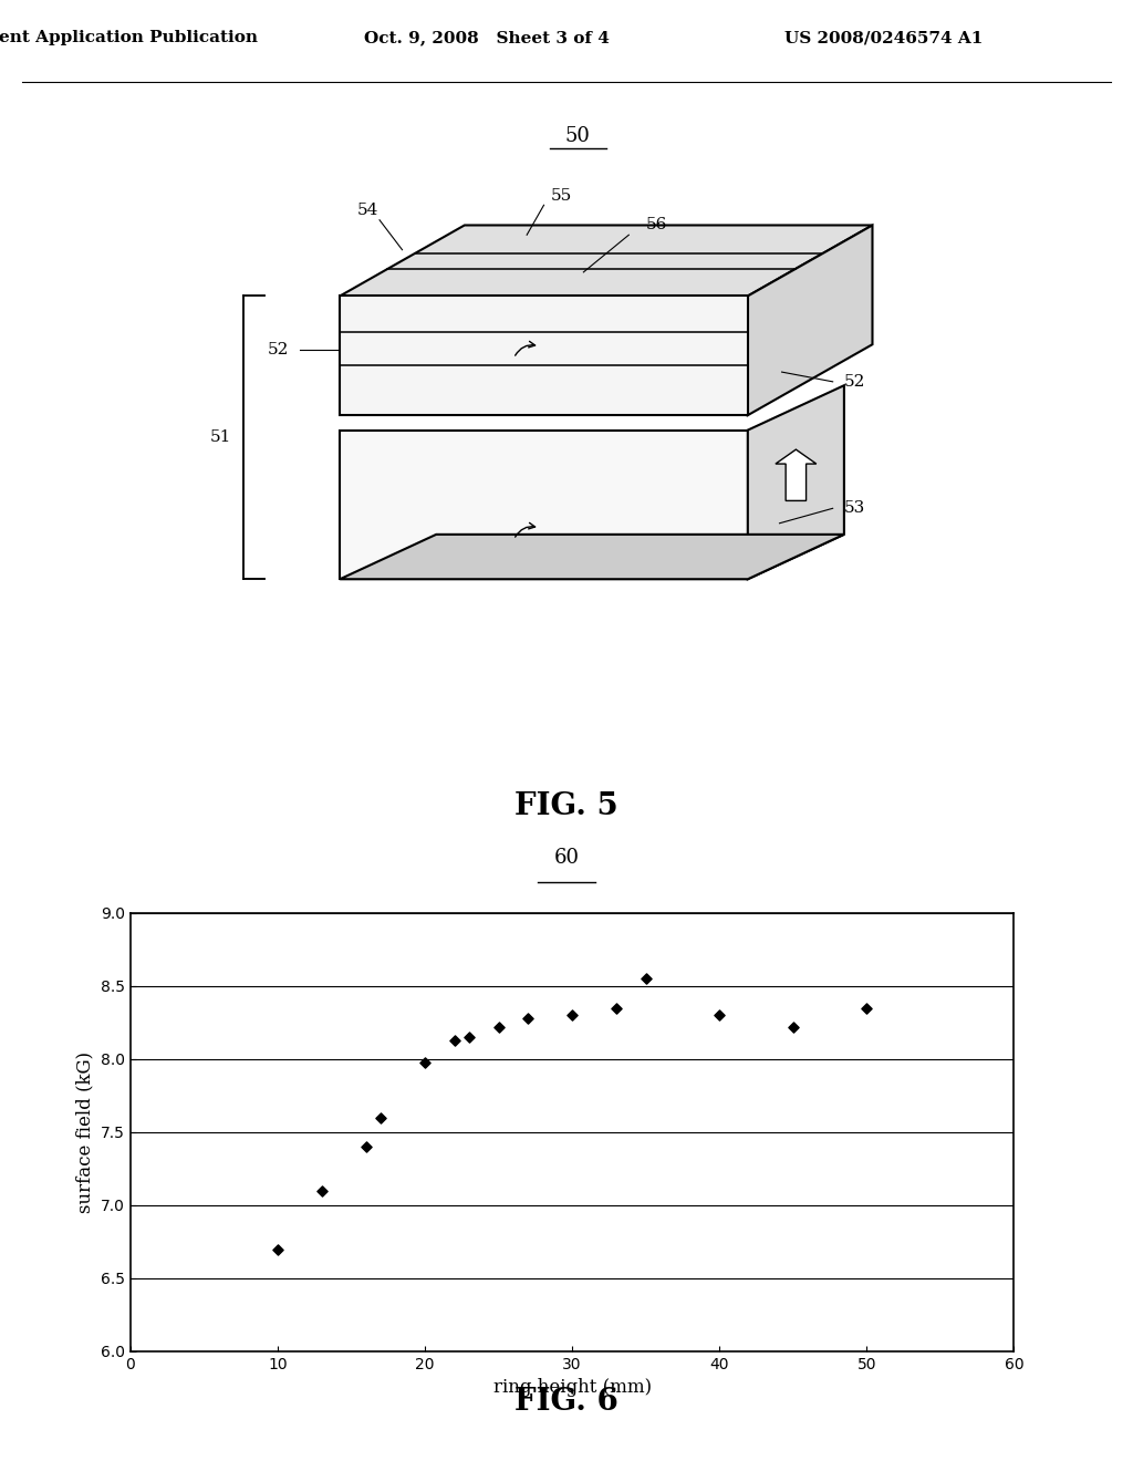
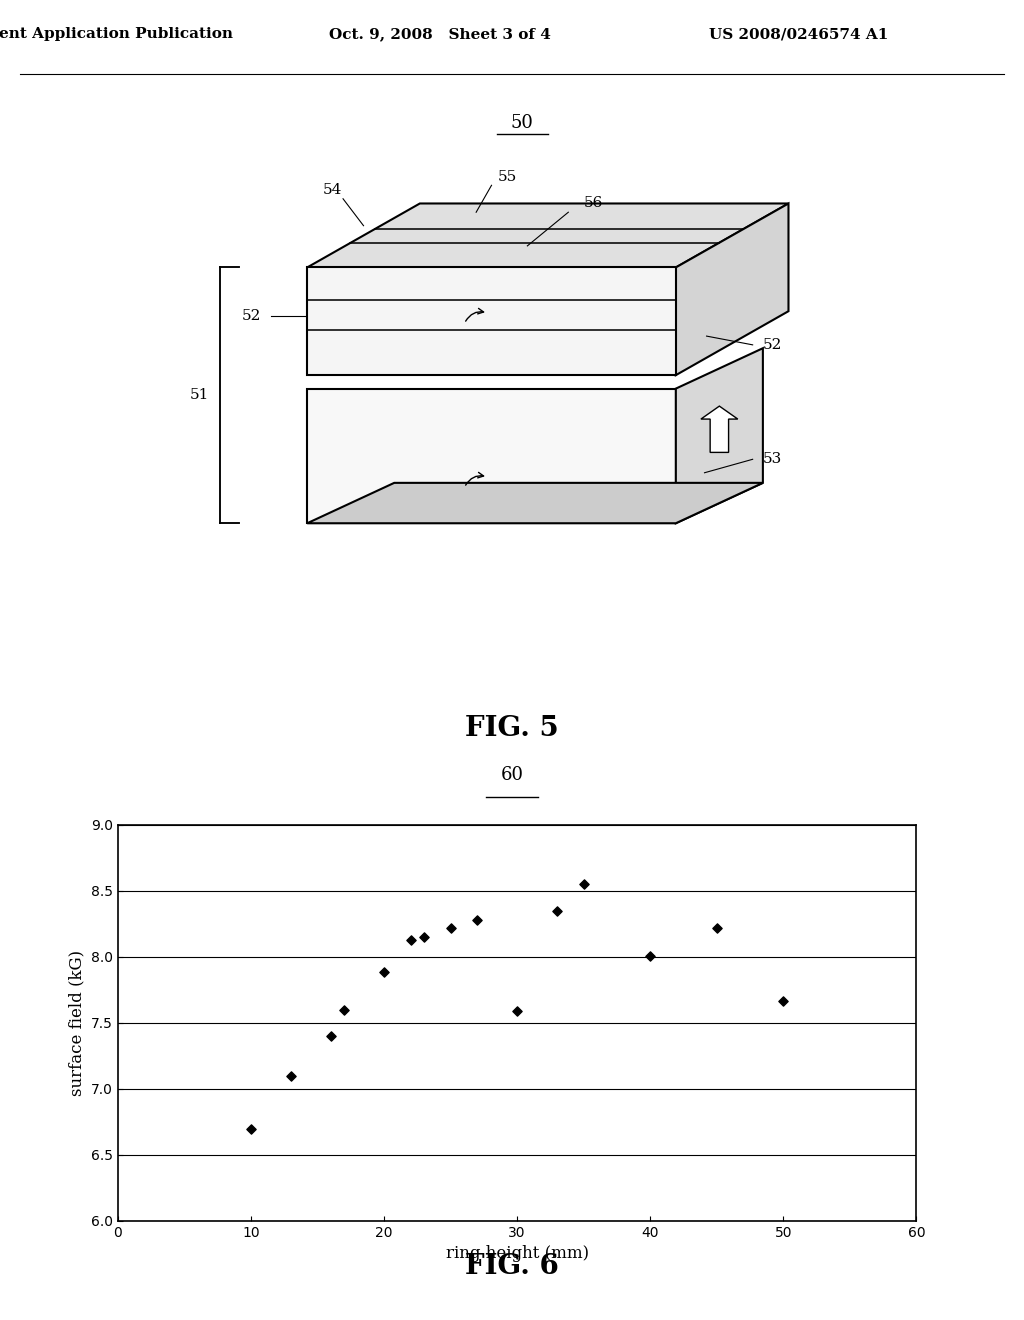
20: 7.98 -> 7.89
30: 8.30 -> 7.59
40: 8.30 -> 8.01
50: 8.35 -> 7.67
